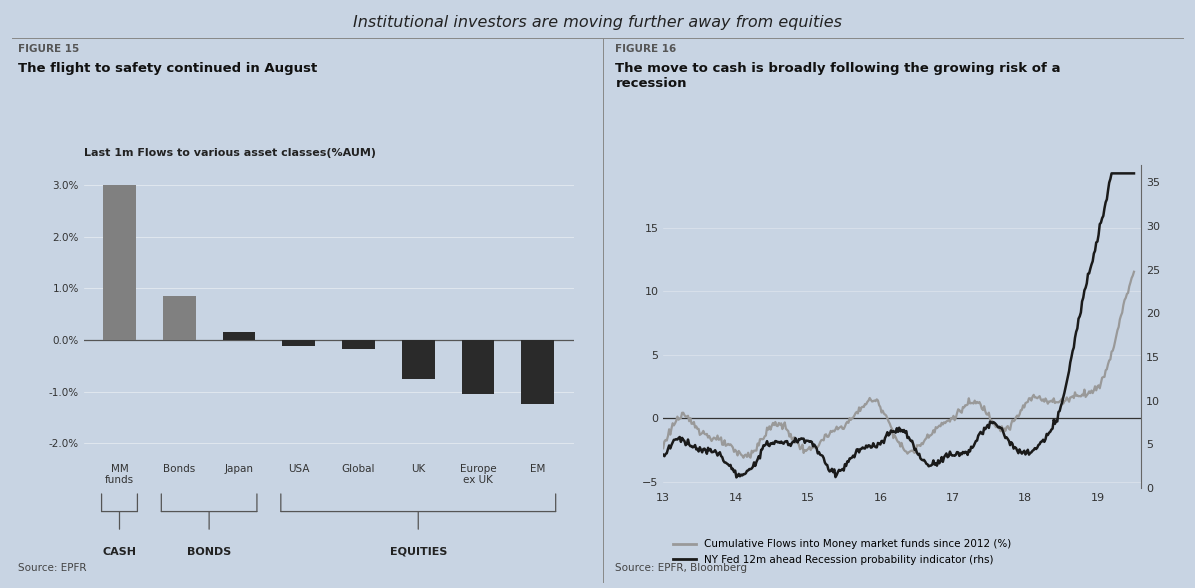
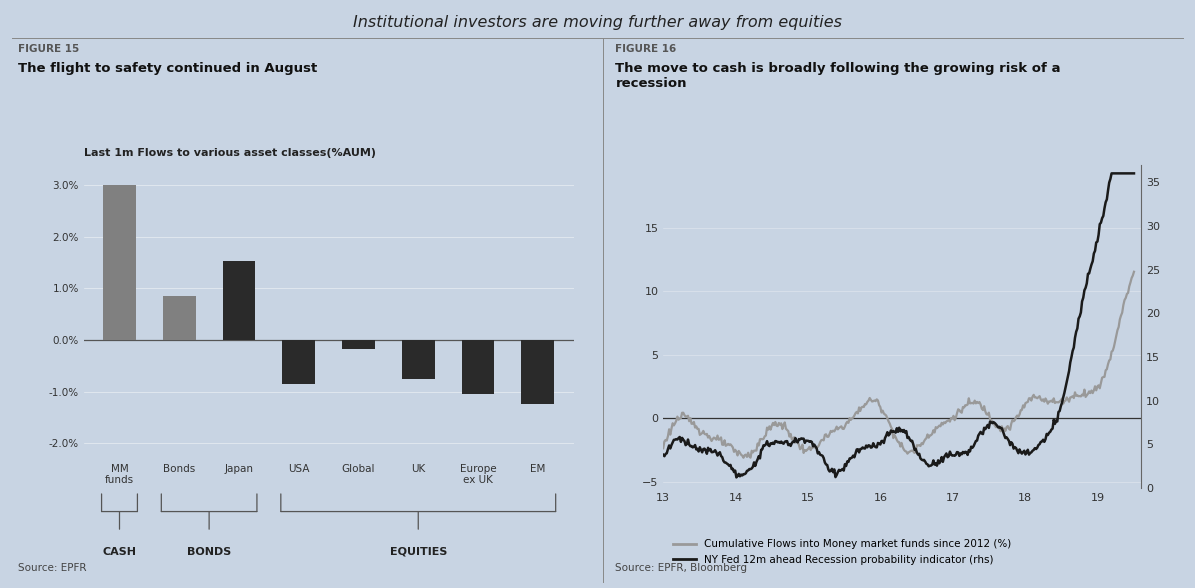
Last 1m Flows to various asset classes(%AUM)/Japan: 0.15% -> 1.54%
Last 1m Flows to various asset classes(%AUM)/USA: -0.12% -> -0.86%
